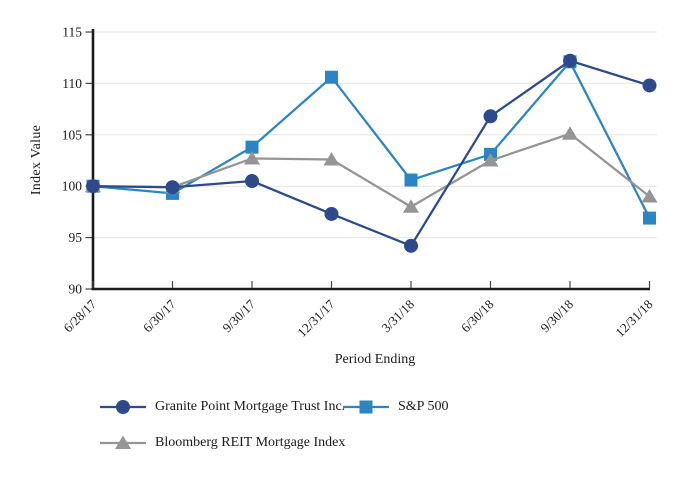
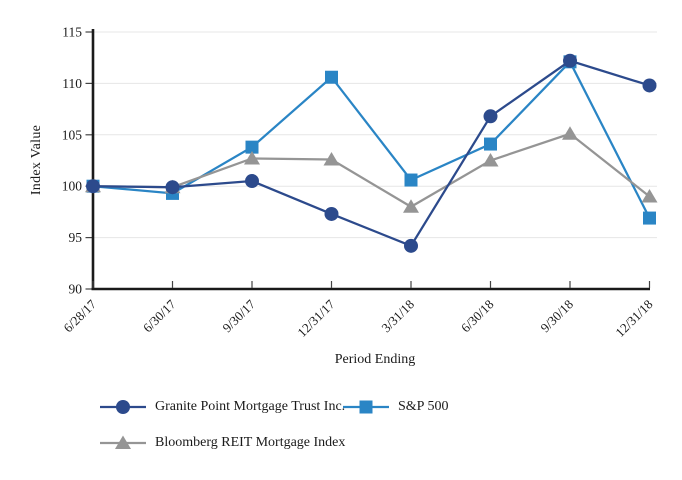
S&P 500/6/30/18: 103.1 -> 104.1
